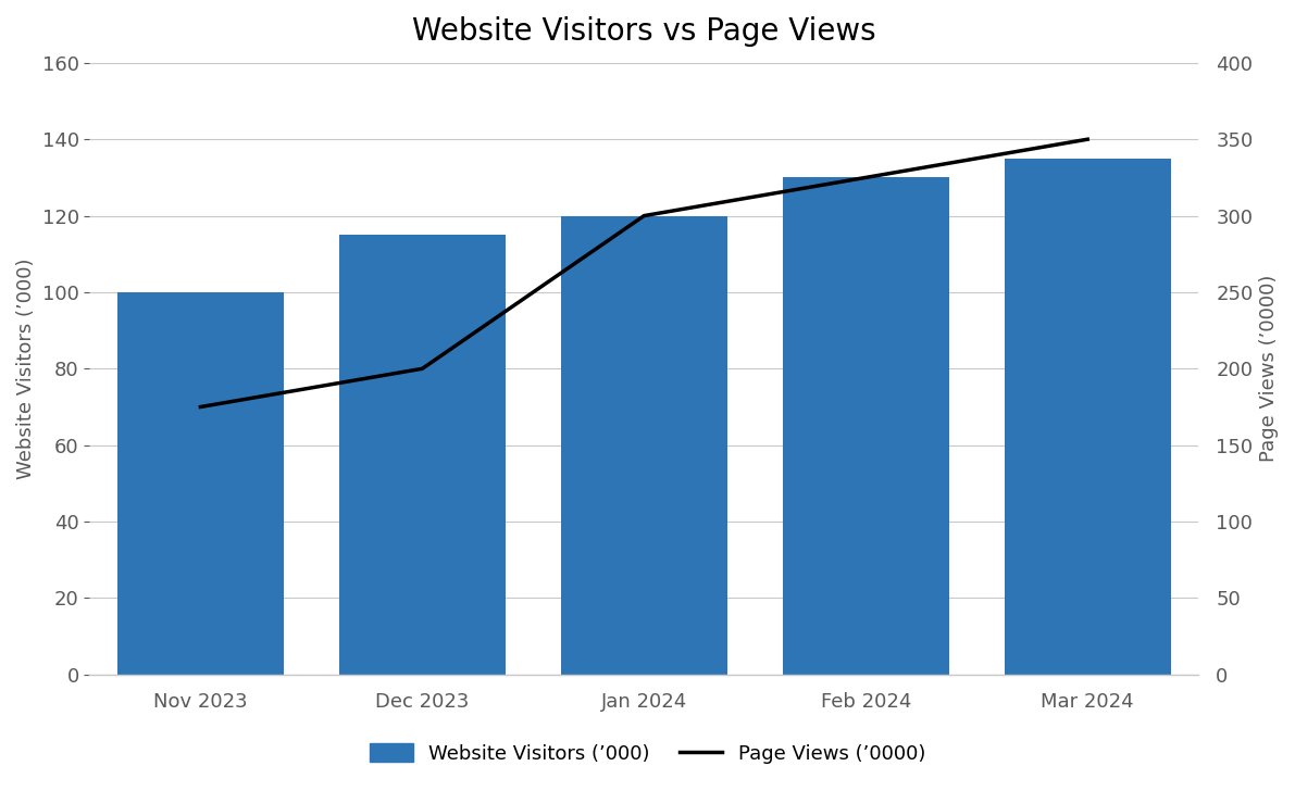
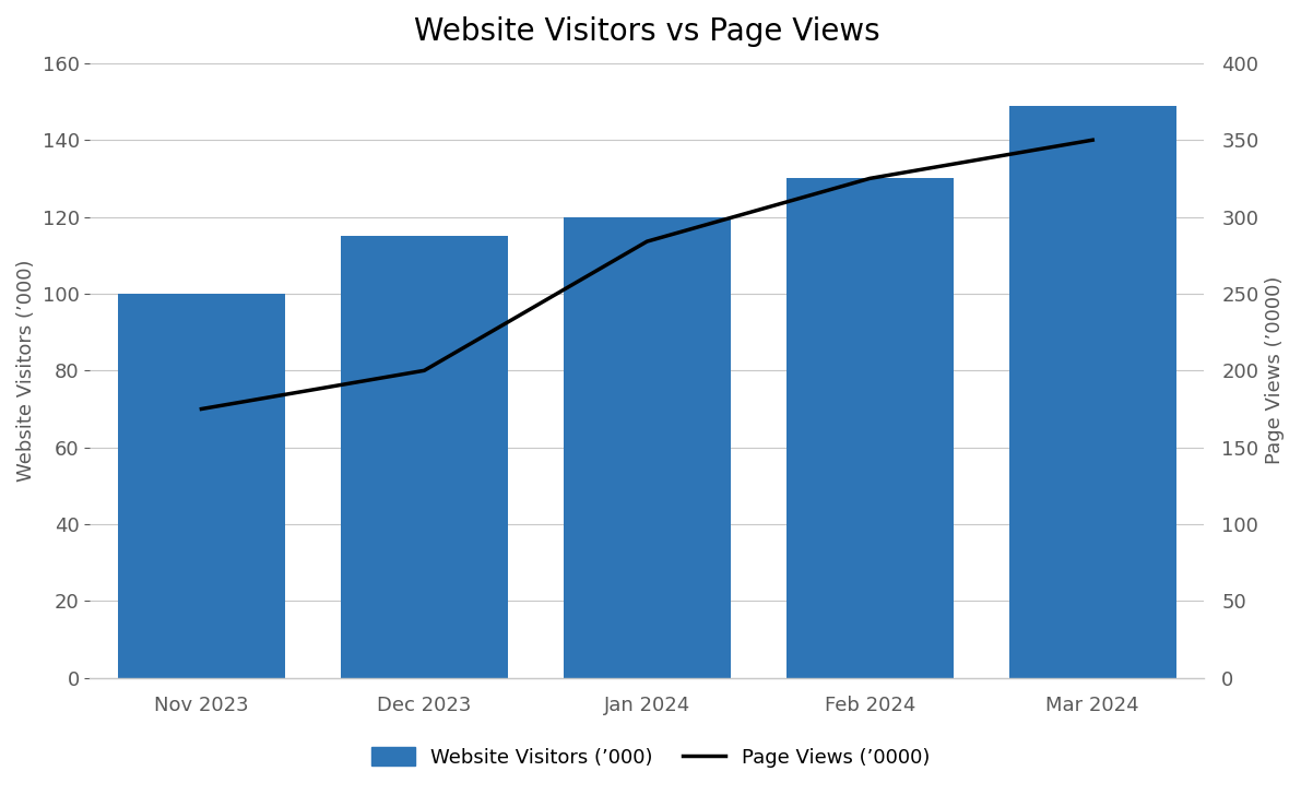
Page Views (’0000)/Jan 2024: 300 -> 284
Website Visitors (’000)/Mar 2024: 135 -> 149
